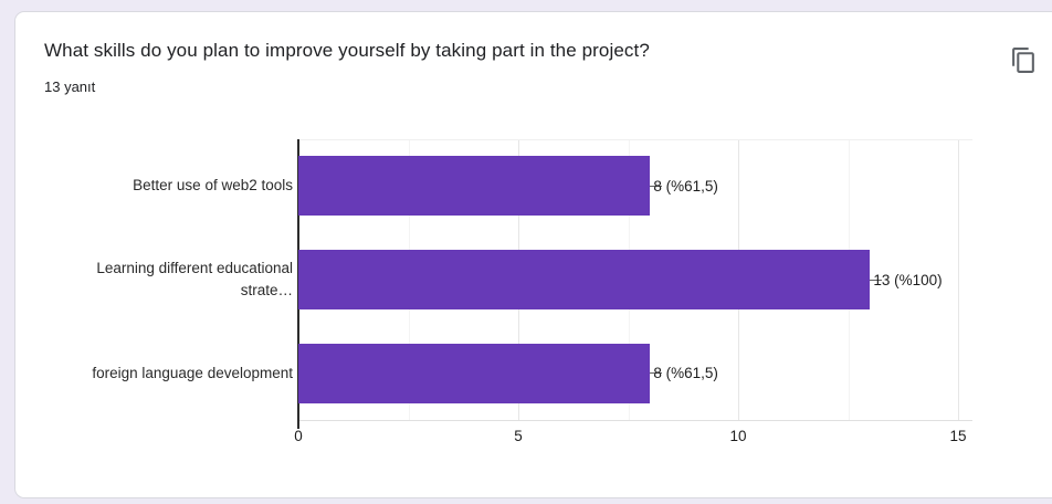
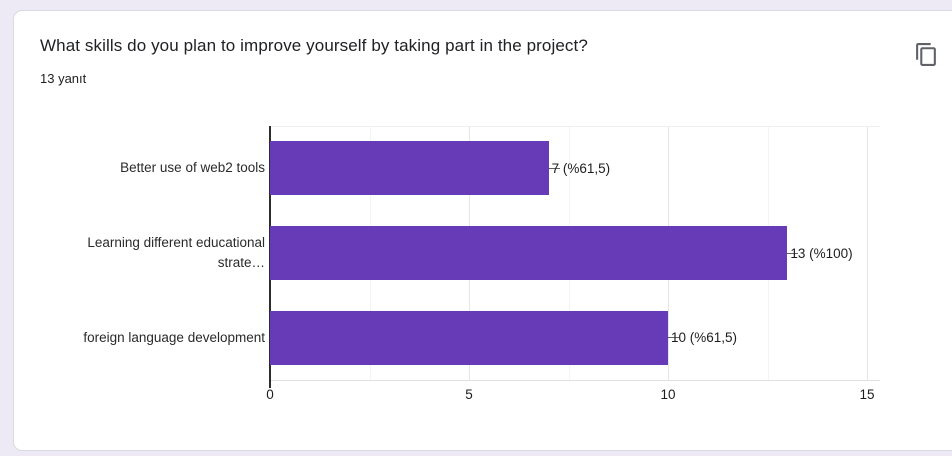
Better use of web2 tools: 8 -> 7
foreign language development: 8 -> 10
